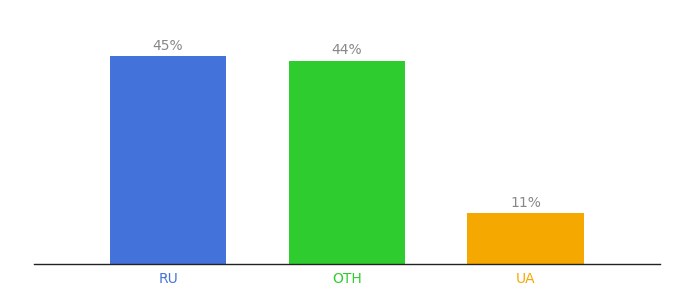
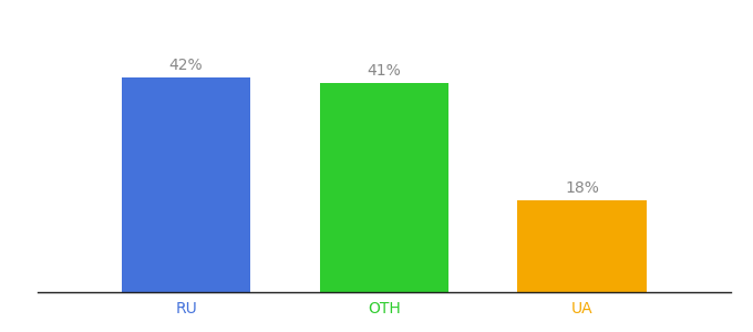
RU: 45% -> 42%
OTH: 44% -> 41%
UA: 11% -> 18%
